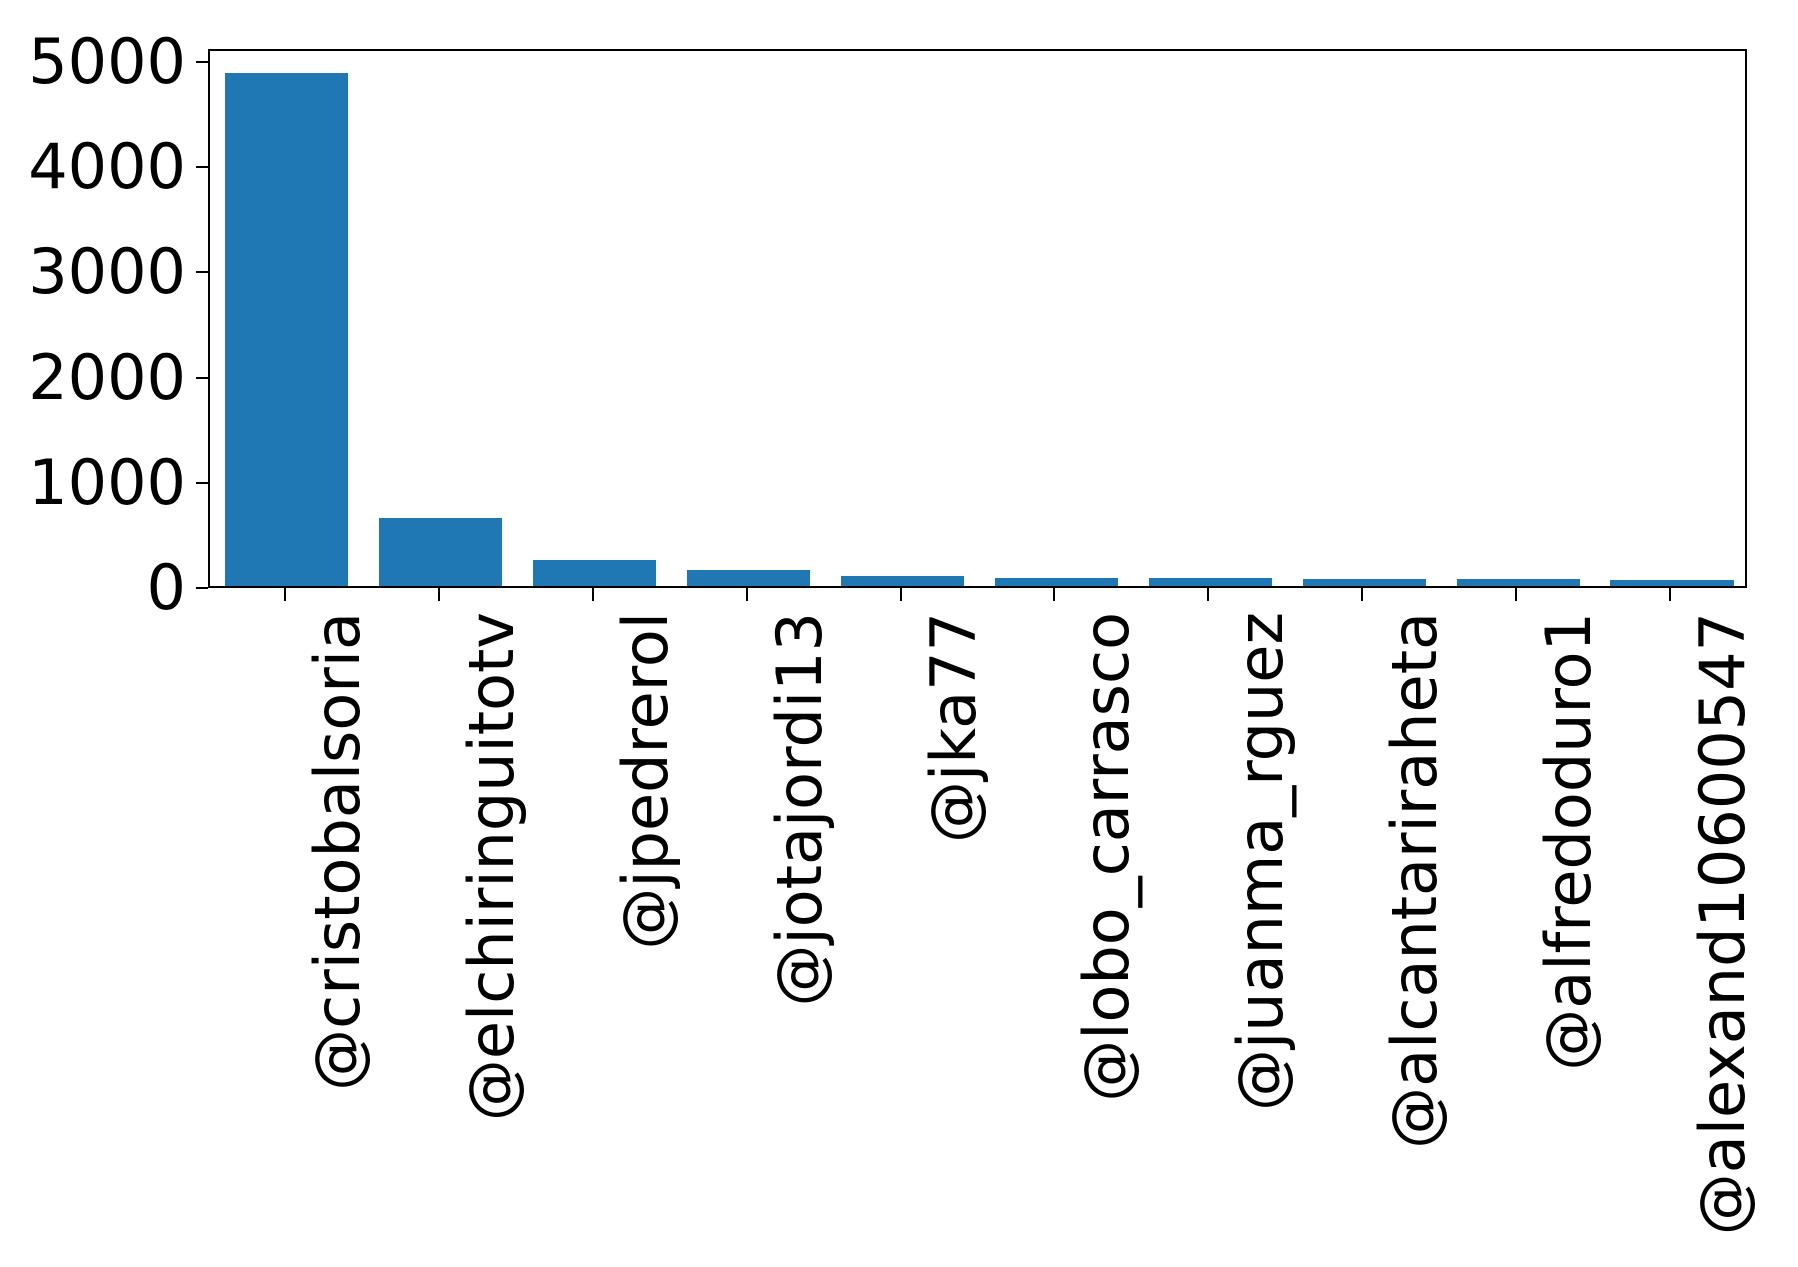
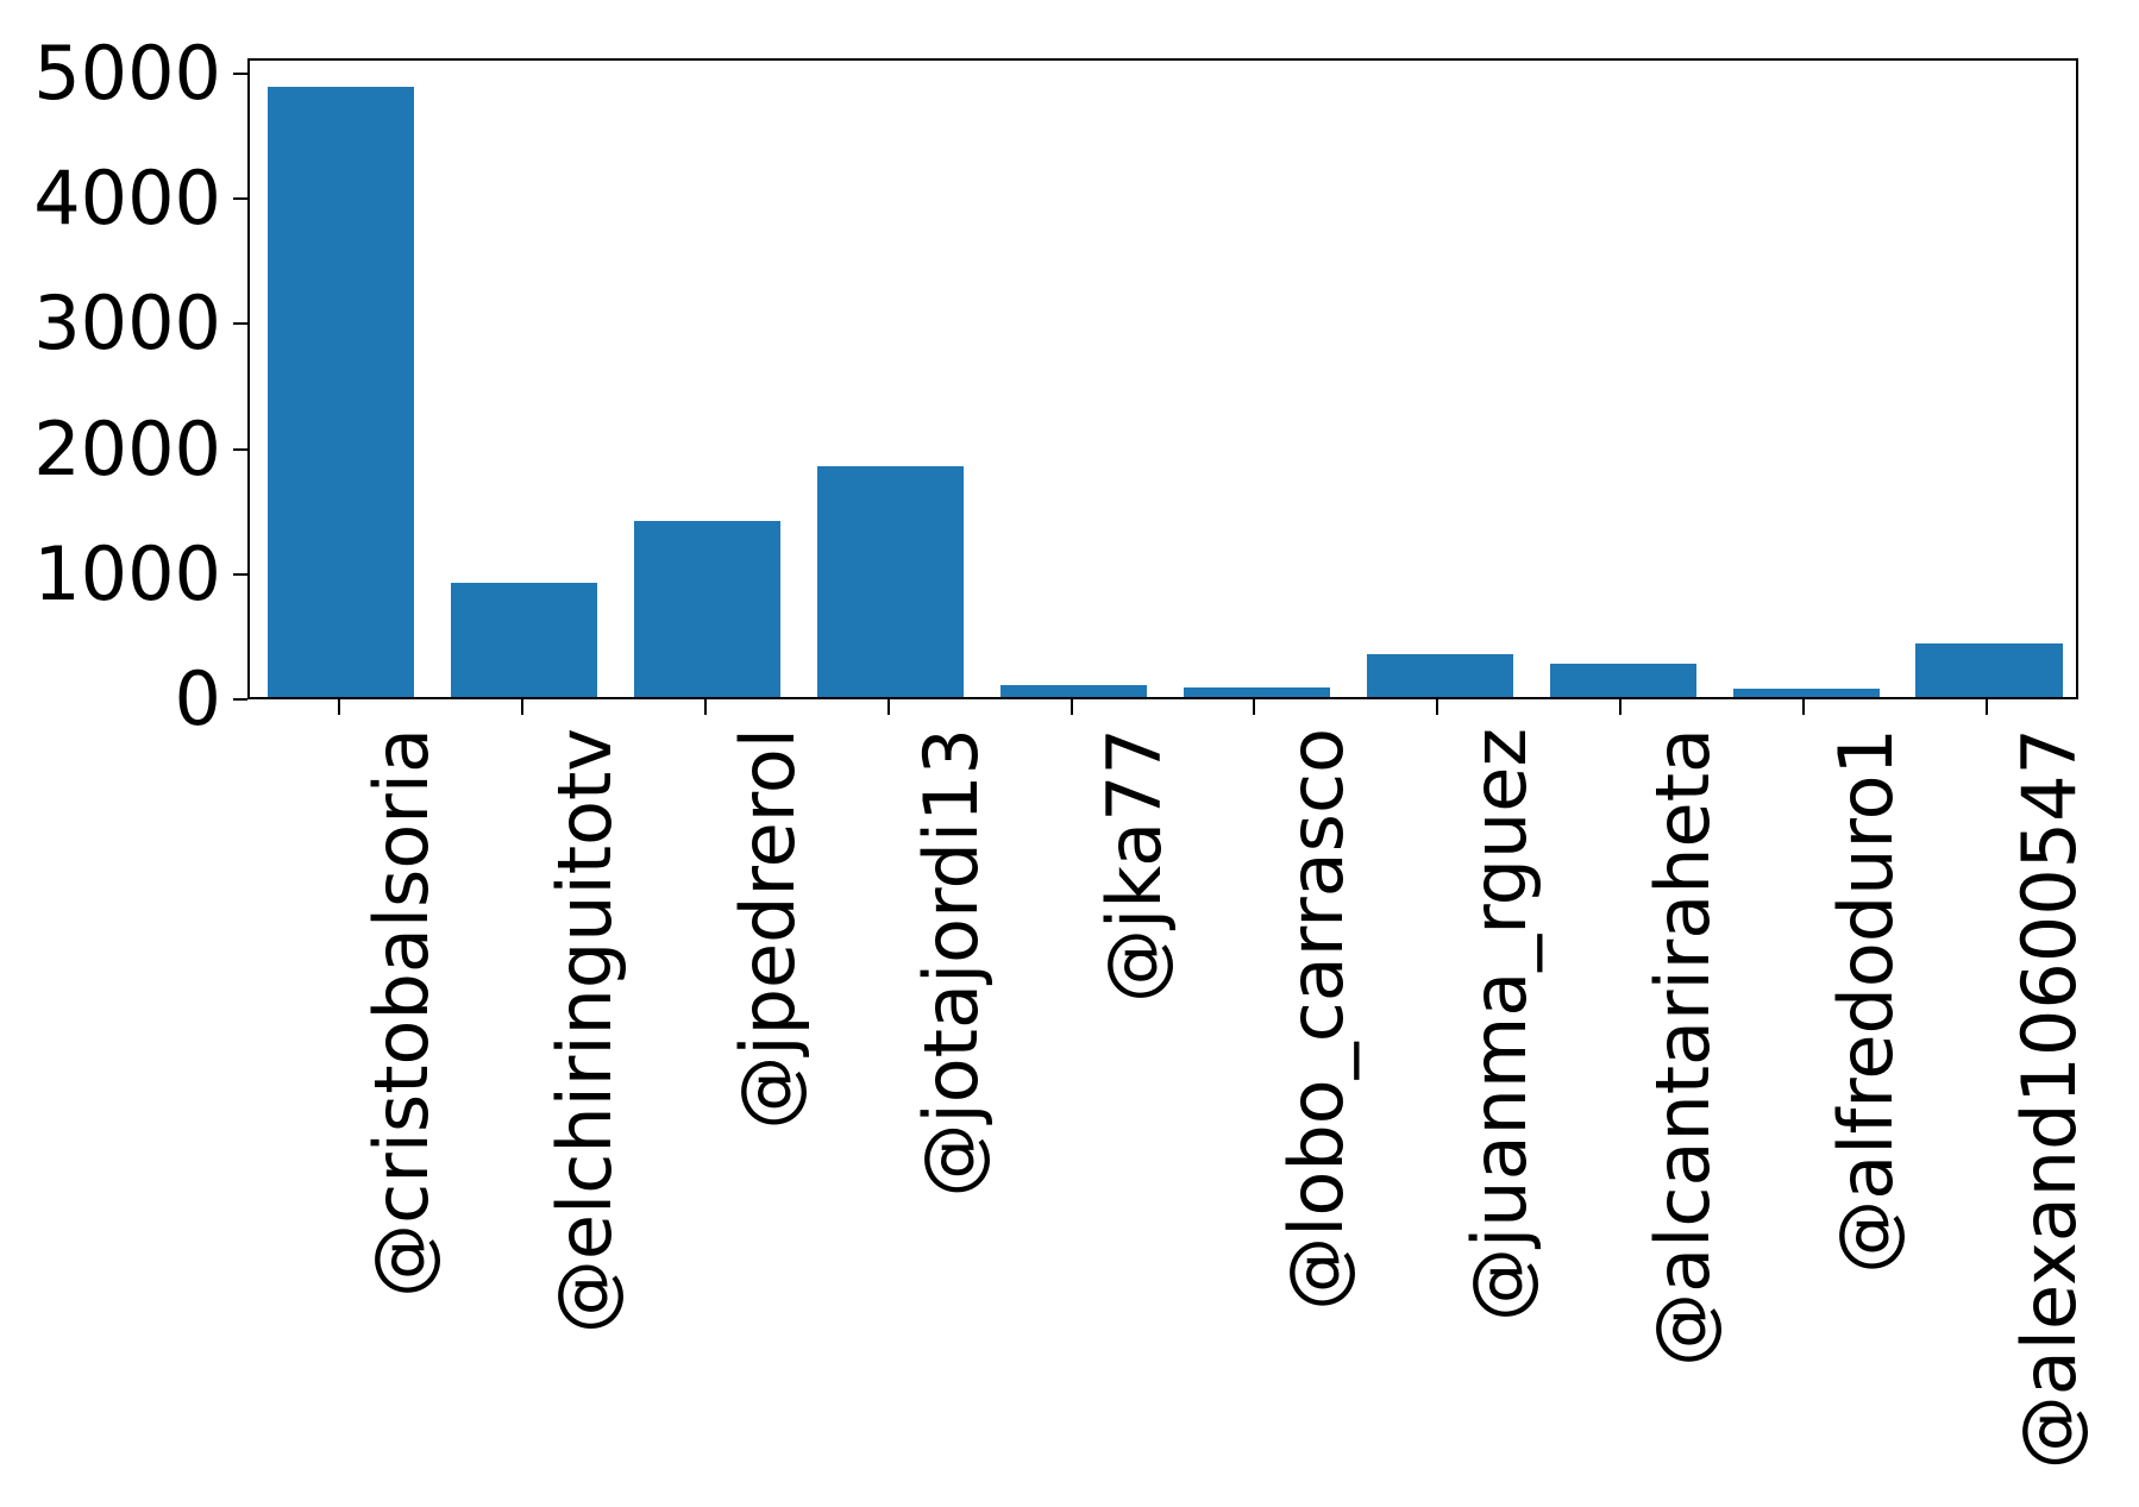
@elchiringuitotv: 650 -> 910
@jpedrerol: 250 -> 1410
@jotajordi13: 150 -> 1840
@juanma_rguez: 80 -> 340
@alcantariraheta: 70 -> 270
@alexand10600547: 60 -> 430
